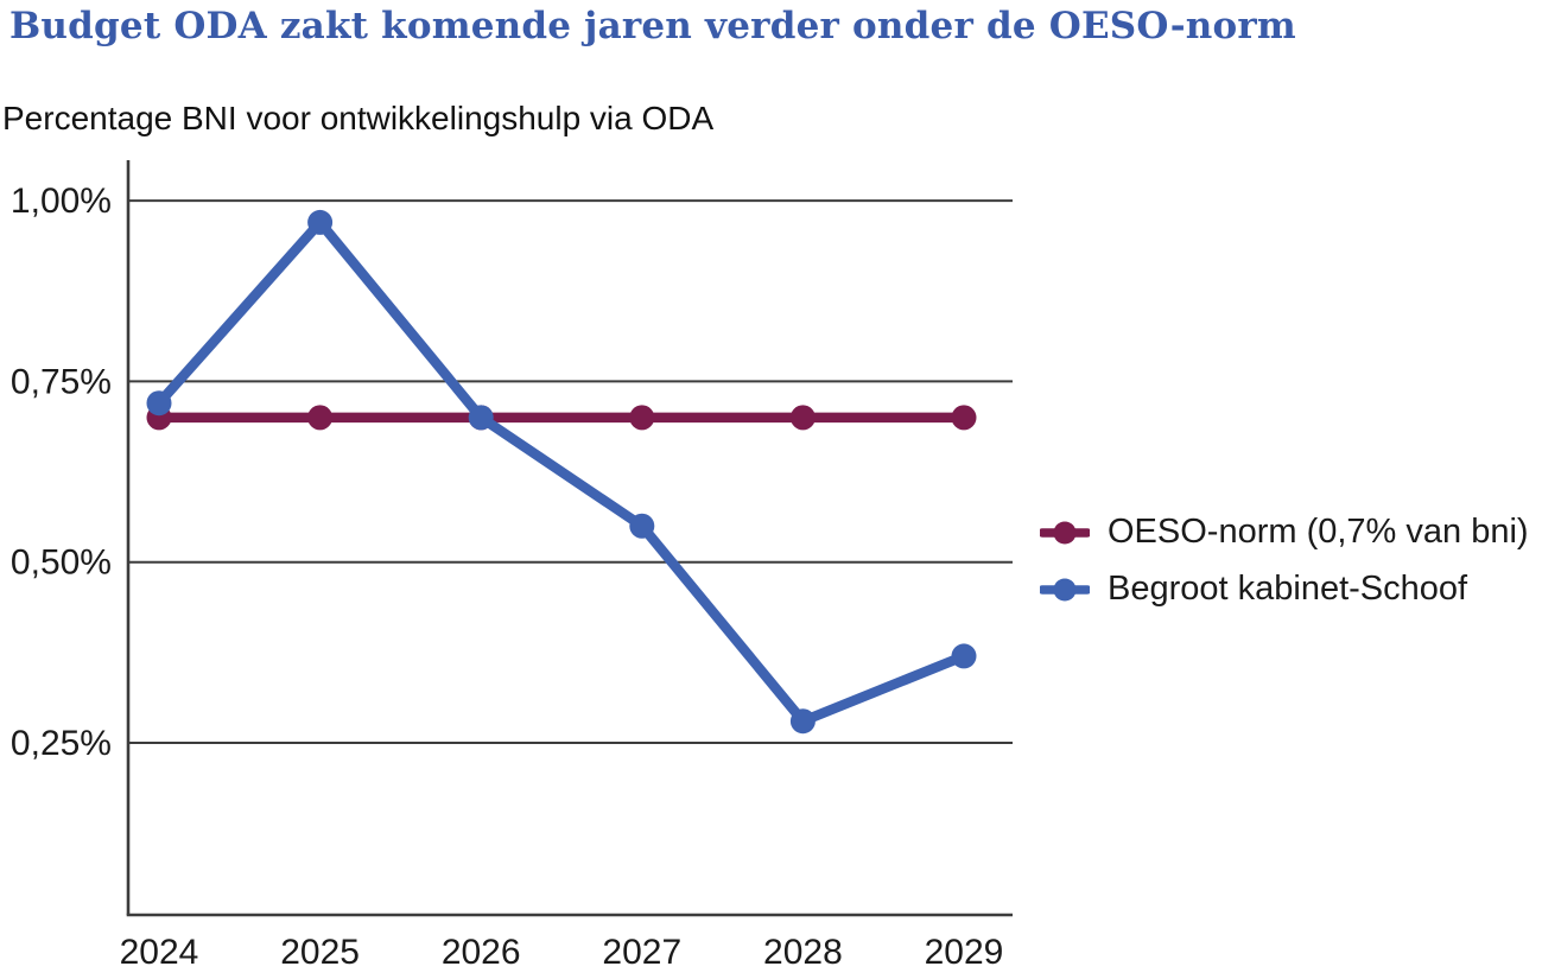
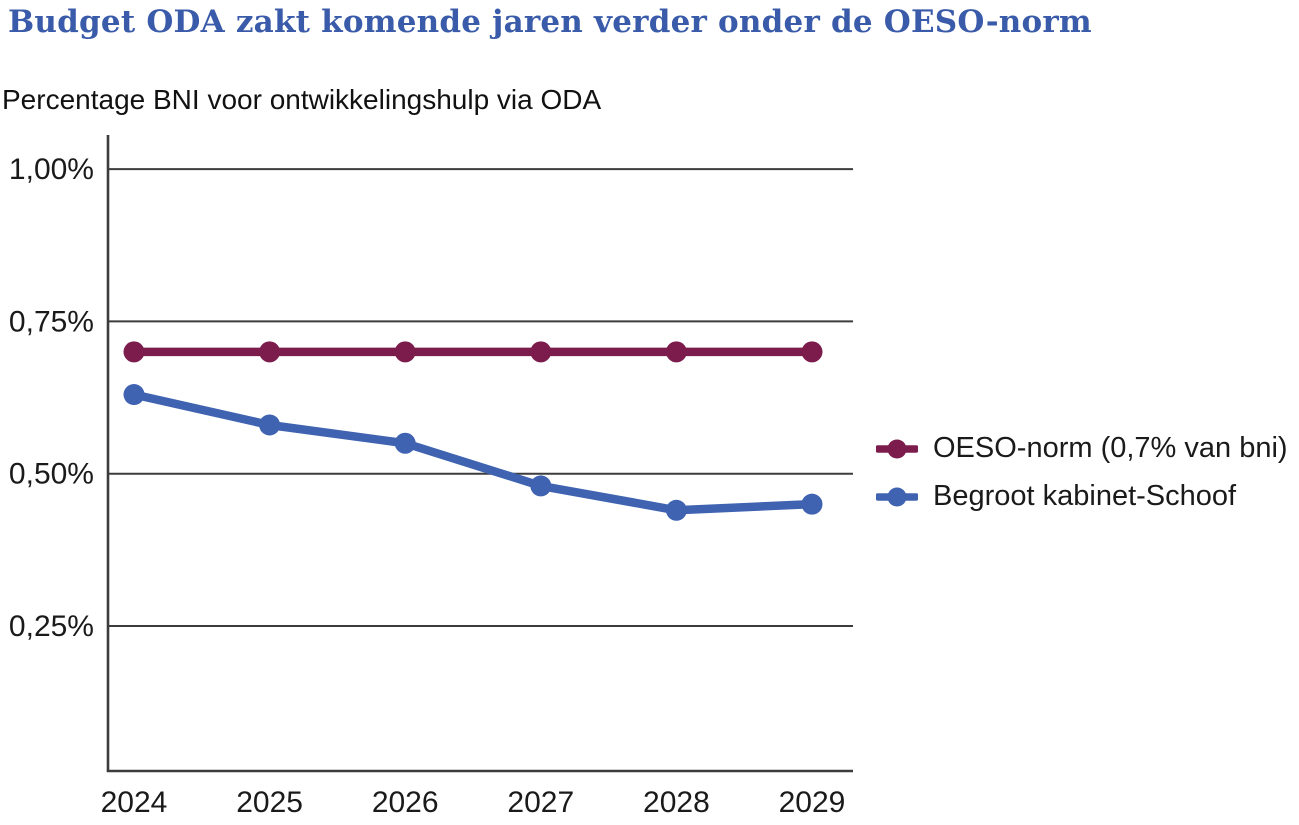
Begroot kabinet-Schoof/2024: 0,72% -> 0,63%
Begroot kabinet-Schoof/2025: 0,97% -> 0,58%
Begroot kabinet-Schoof/2026: 0,70% -> 0,55%
Begroot kabinet-Schoof/2027: 0,55% -> 0,48%
Begroot kabinet-Schoof/2028: 0,28% -> 0,44%
Begroot kabinet-Schoof/2029: 0,37% -> 0,45%
